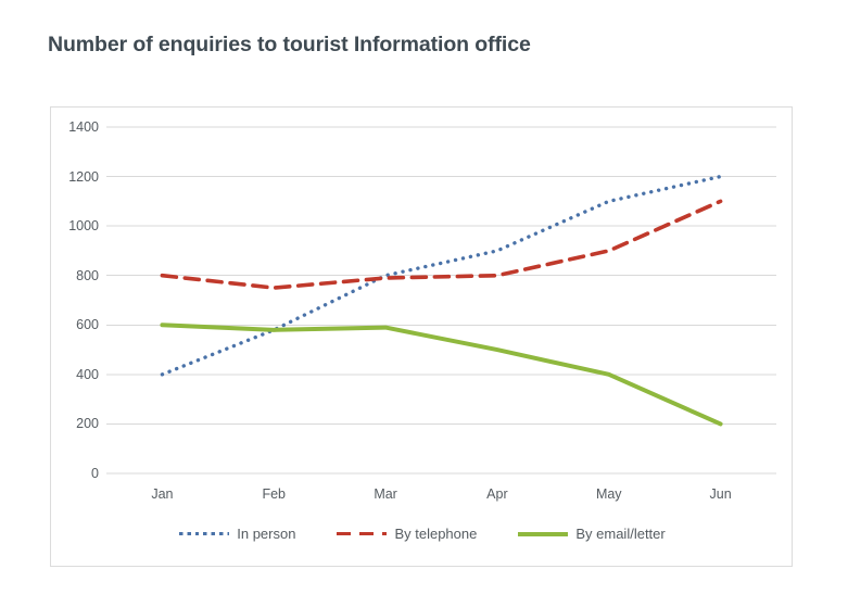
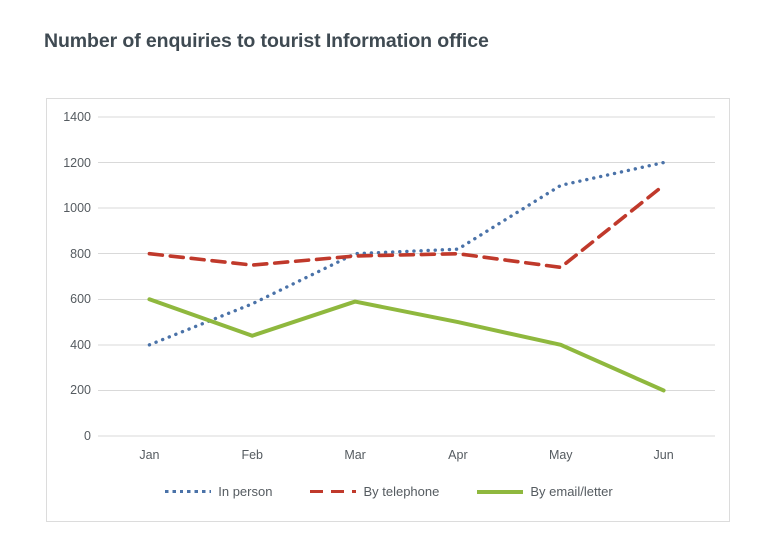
By email/letter/Feb: 580 -> 440
In person/Apr: 900 -> 820
By telephone/May: 900 -> 740
